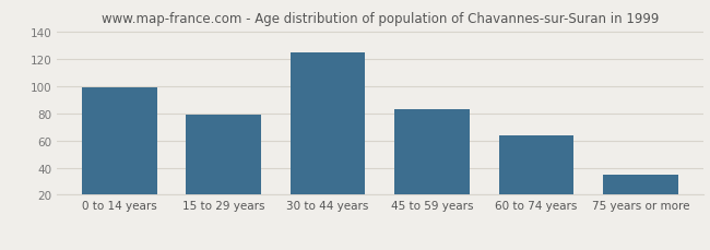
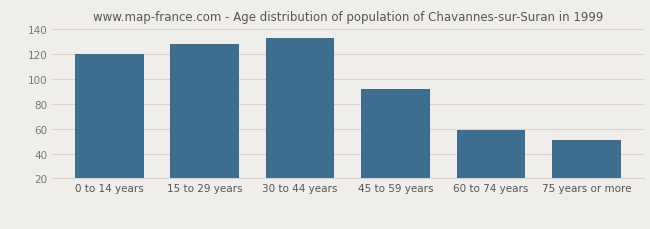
0 to 14 years: 99 -> 120
15 to 29 years: 79 -> 128
30 to 44 years: 125 -> 133
45 to 59 years: 83 -> 92
60 to 74 years: 64 -> 59
75 years or more: 35 -> 51
